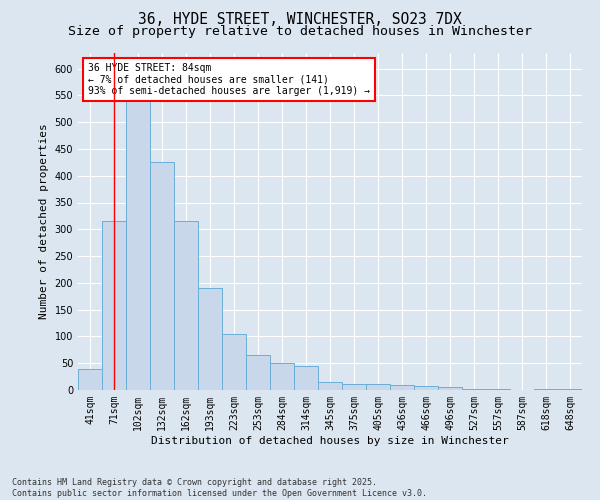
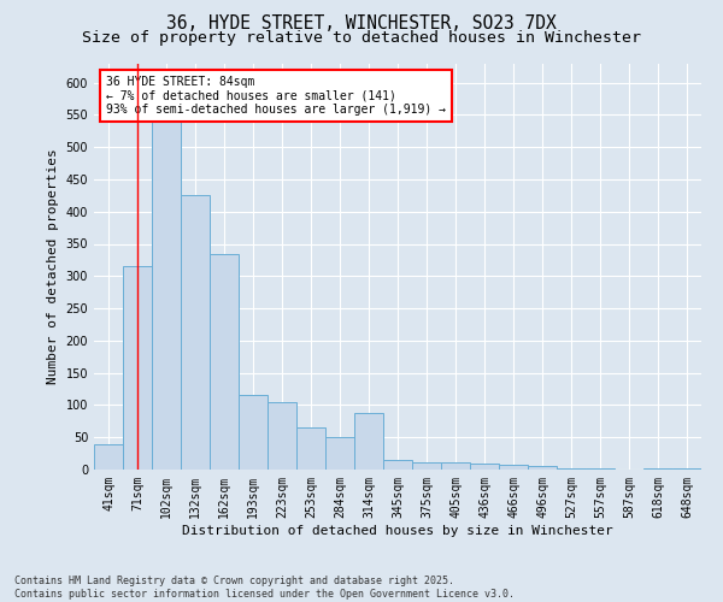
162sqm: 315 -> 334
193sqm: 190 -> 116
314sqm: 45 -> 88
